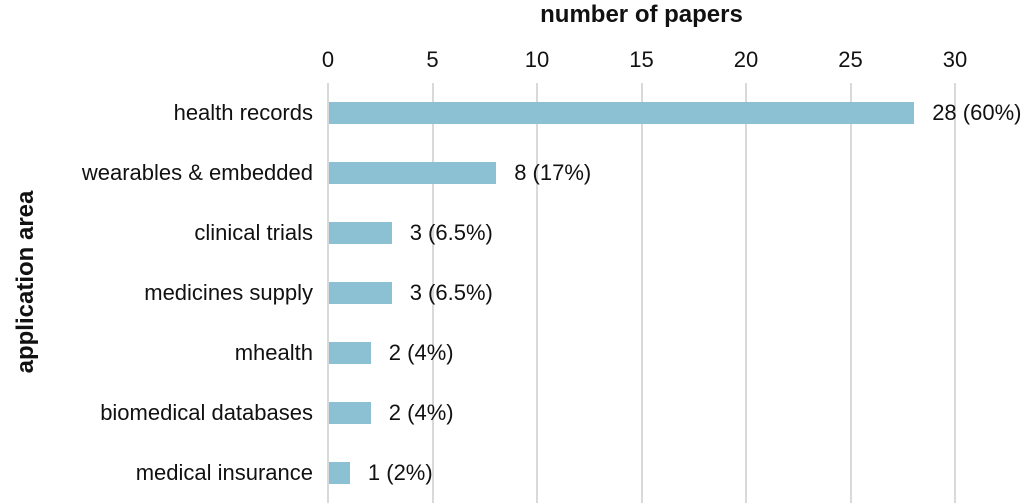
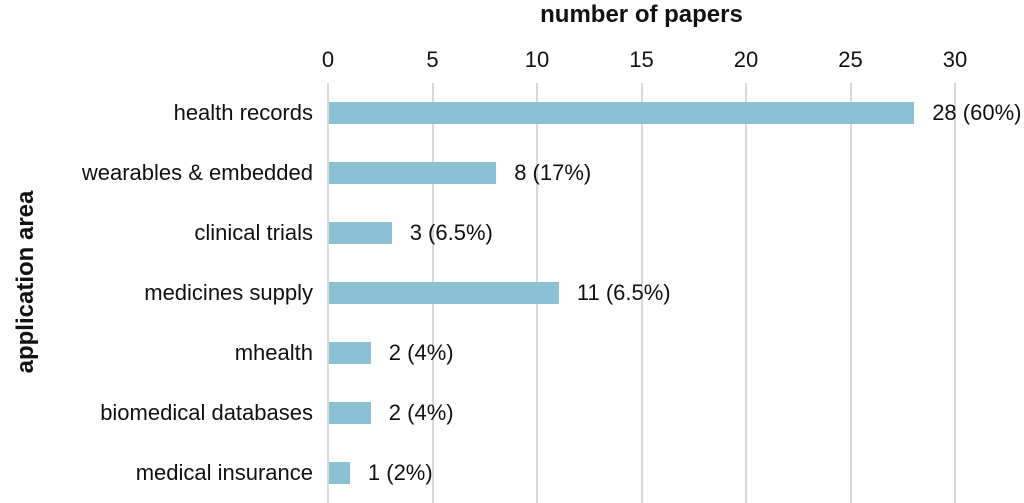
medicines supply: 3 -> 11
